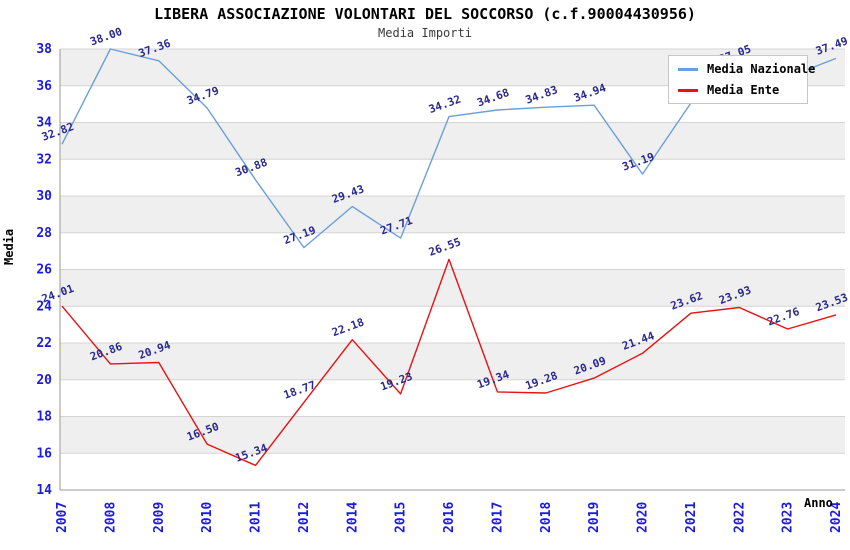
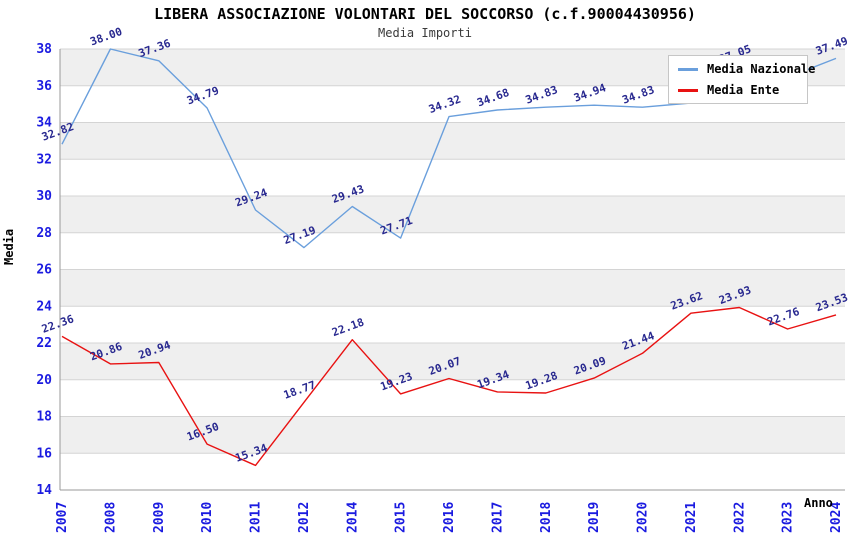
Media Ente/2007: 24.01 -> 22.36
Media Nazionale/2011: 30.88 -> 29.24
Media Ente/2016: 26.55 -> 20.07
Media Nazionale/2020: 31.19 -> 34.83
